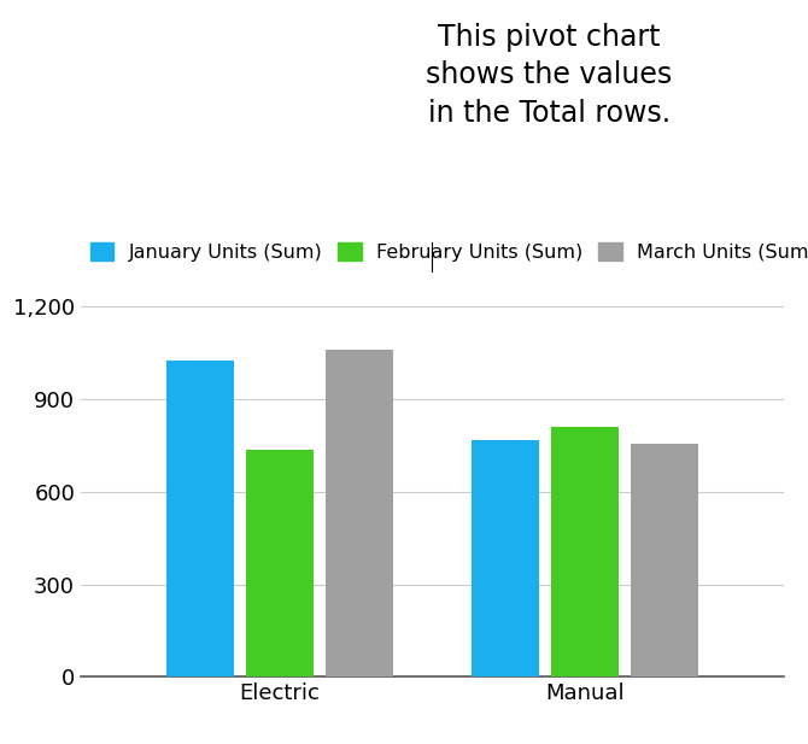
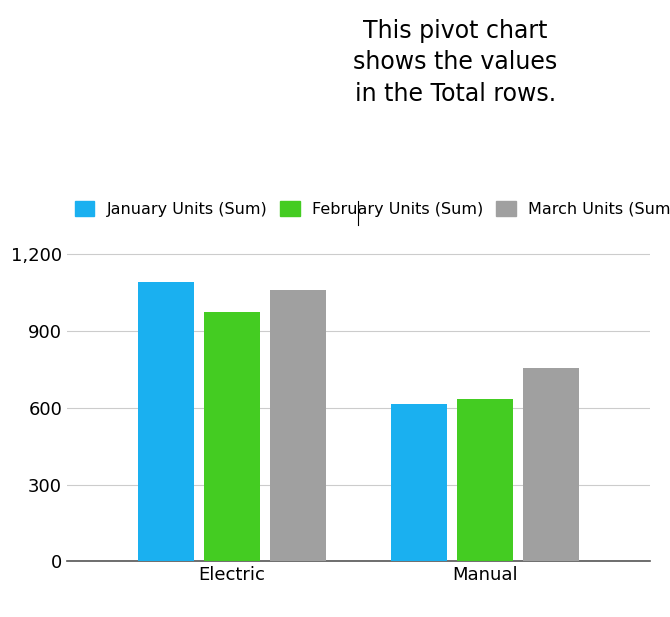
January Units (Sum)/Electric: 1,025 -> 1,090
February Units (Sum)/Electric: 735 -> 975
January Units (Sum)/Manual: 765 -> 615
February Units (Sum)/Manual: 810 -> 635
